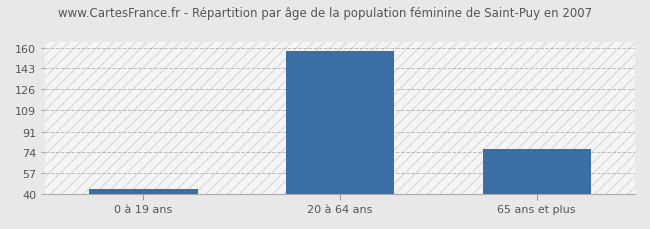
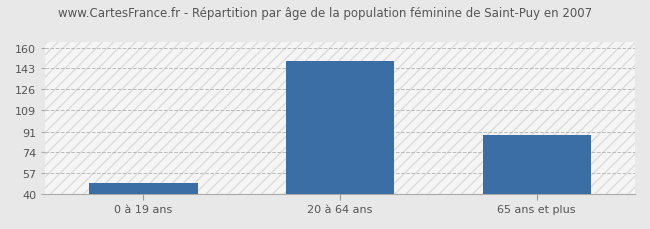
0 à 19 ans: 44 -> 49
20 à 64 ans: 157 -> 149
65 ans et plus: 77 -> 88
